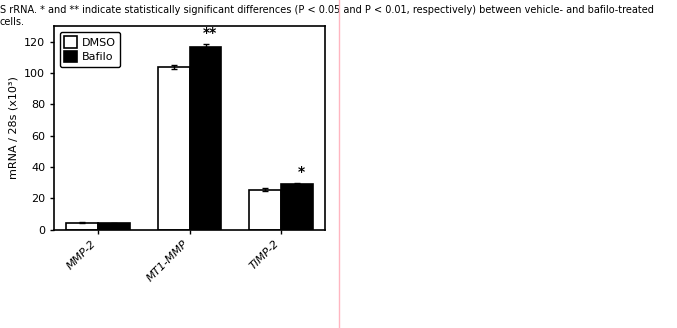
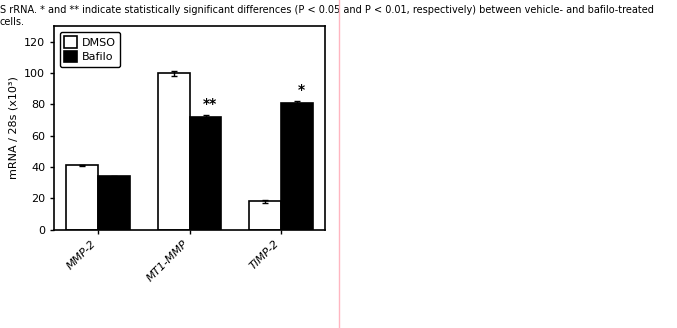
DMSO/MMP-2: 4 -> 41
Bafilo/MMP-2: 4 -> 34
DMSO/MT1-MMP: 104 -> 100
Bafilo/MT1-MMP: 117 -> 72
DMSO/TIMP-2: 26 -> 18
Bafilo/TIMP-2: 29 -> 81
